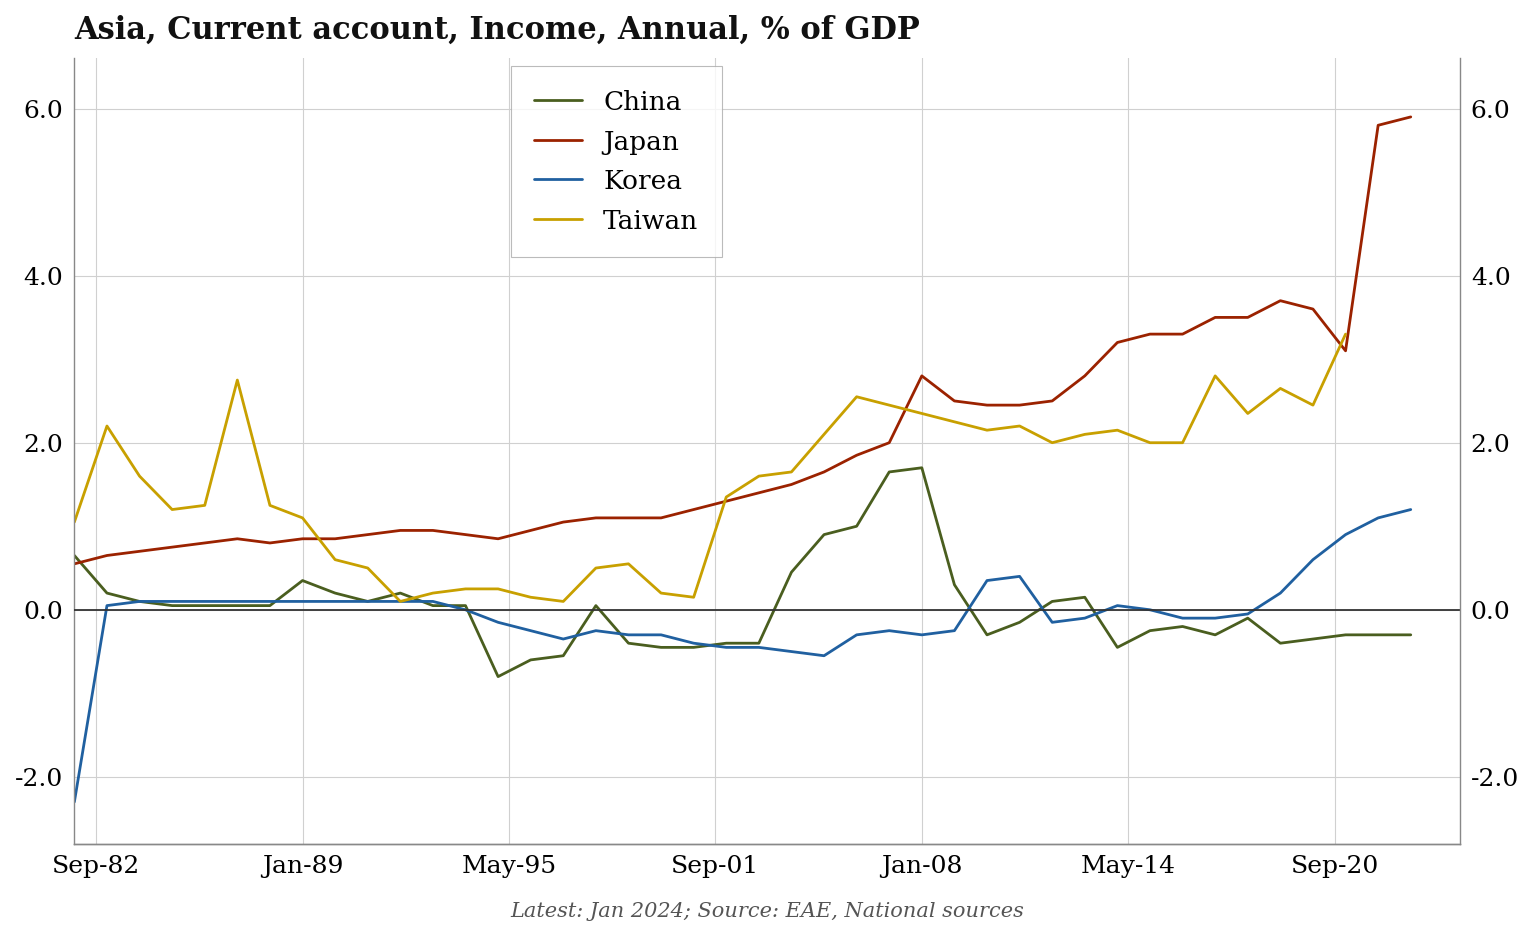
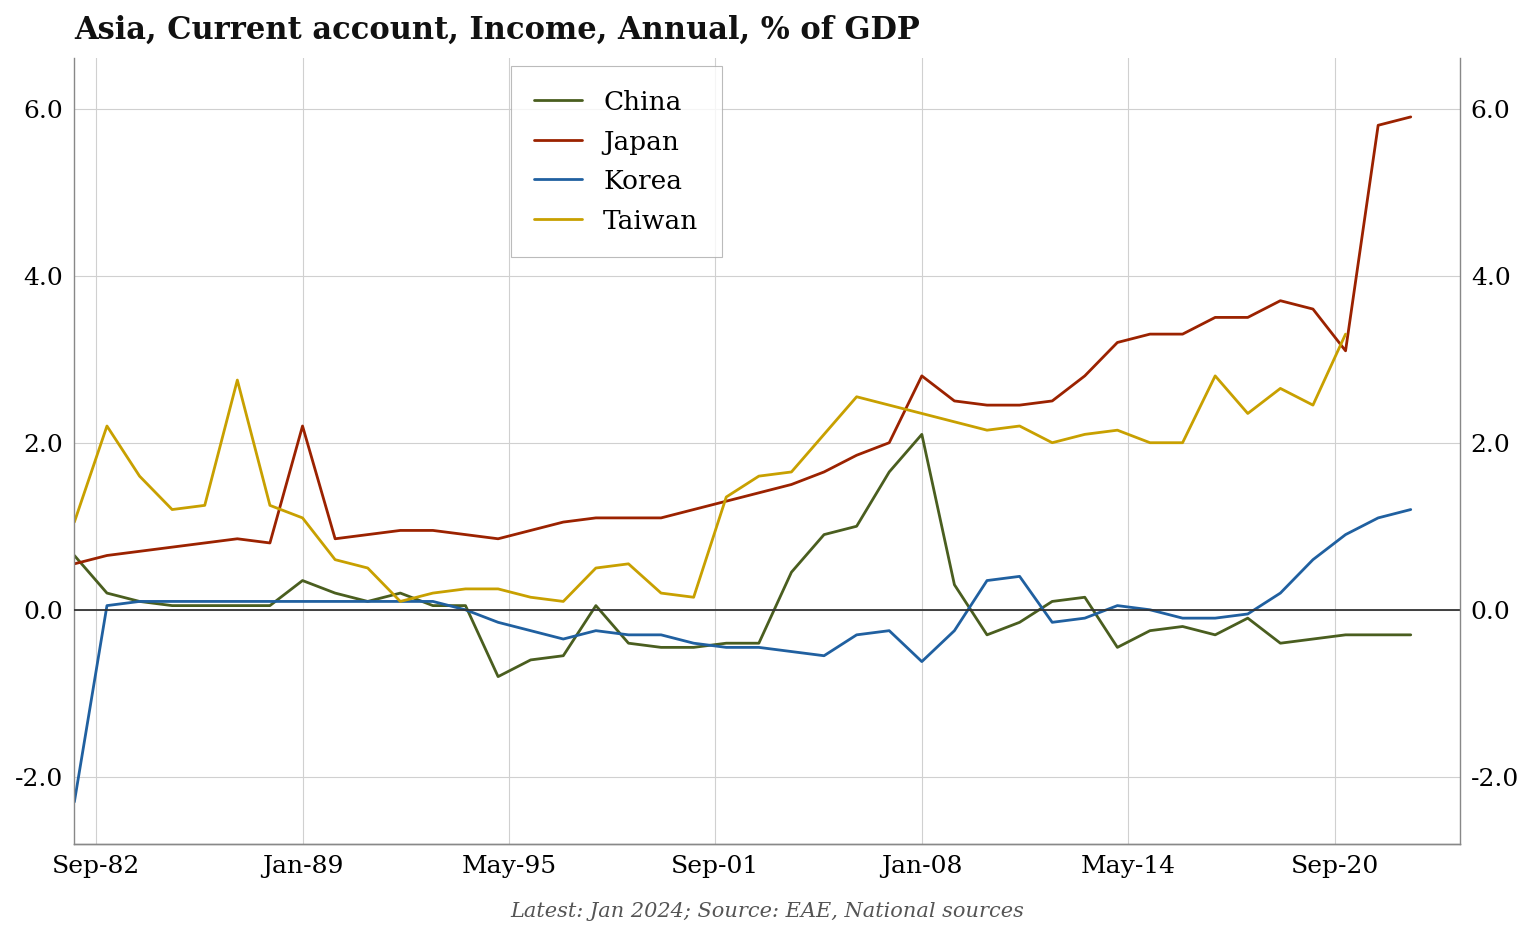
Japan/Jan-89: 0.85 -> 2.20
China/Jan-08: 1.70 -> 2.10
Korea/Jan-08: -0.30 -> -0.62
